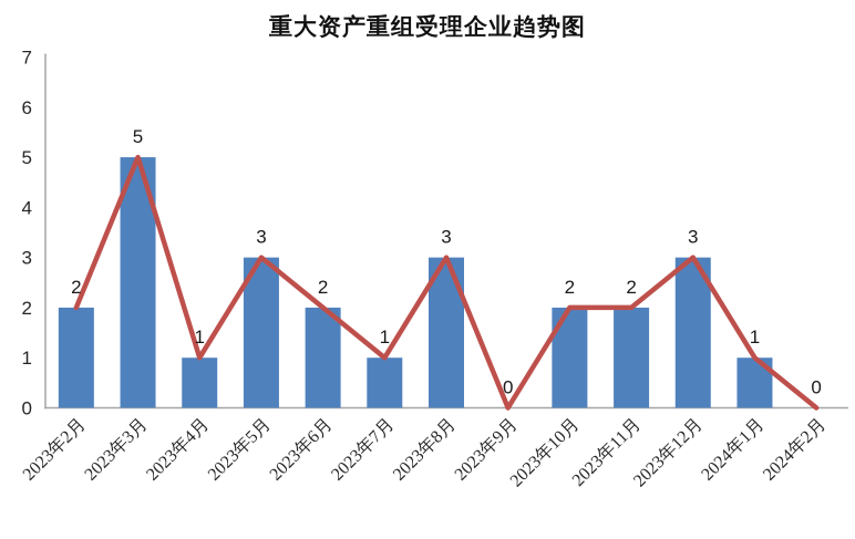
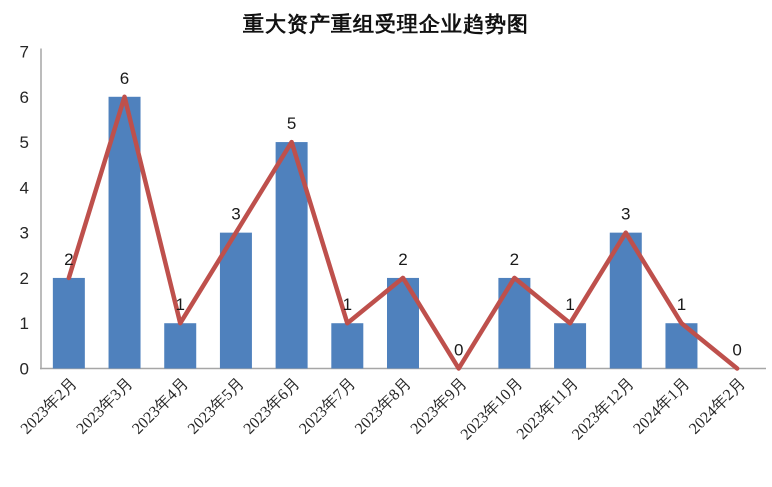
2023年3月: 5 -> 6
2023年6月: 2 -> 5
2023年8月: 3 -> 2
2023年11月: 2 -> 1
